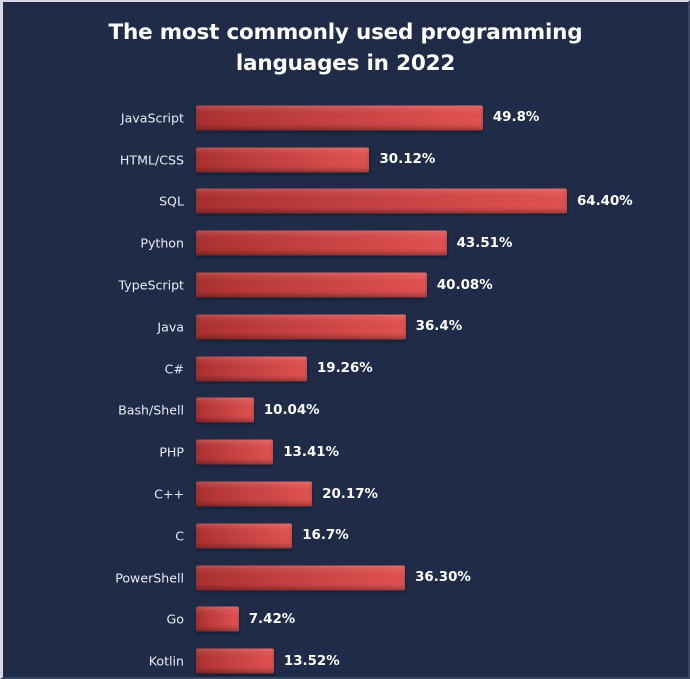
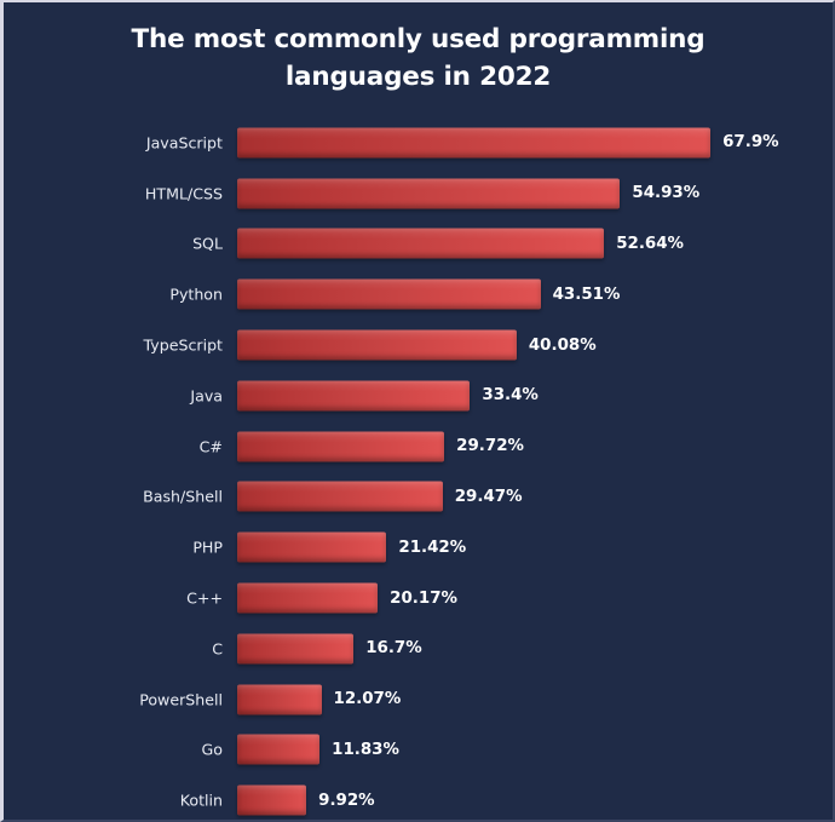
JavaScript: 49.8% -> 67.9%
HTML/CSS: 30.12% -> 54.93%
SQL: 64.40% -> 52.64%
Java: 36.4% -> 33.4%
C#: 19.26% -> 29.72%
Bash/Shell: 10.04% -> 29.47%
PHP: 13.41% -> 21.42%
PowerShell: 36.30% -> 12.07%
Go: 7.42% -> 11.83%
Kotlin: 13.52% -> 9.92%
